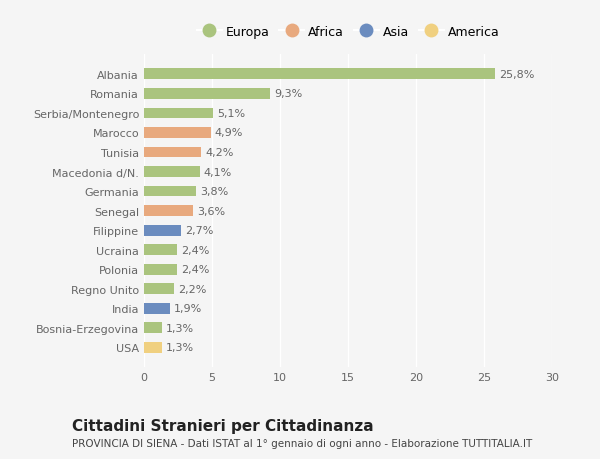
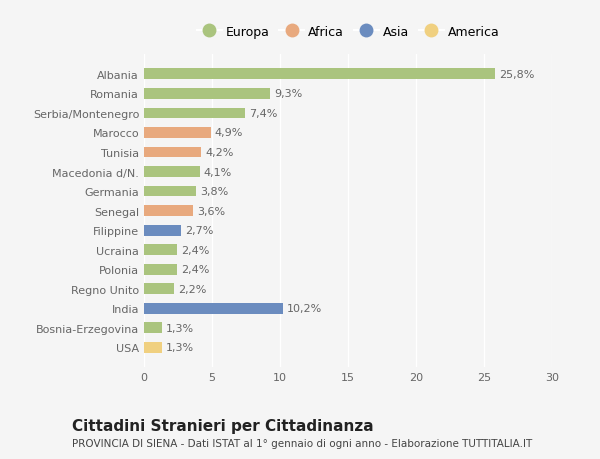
Serbia/Montenegro: 5,1% -> 7,4%
India: 1,9% -> 10,2%
